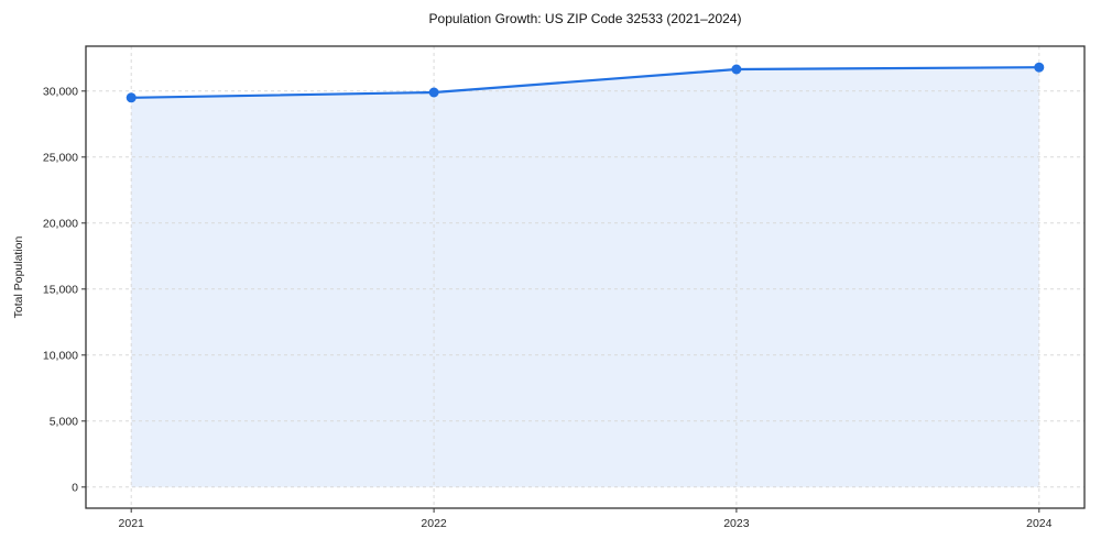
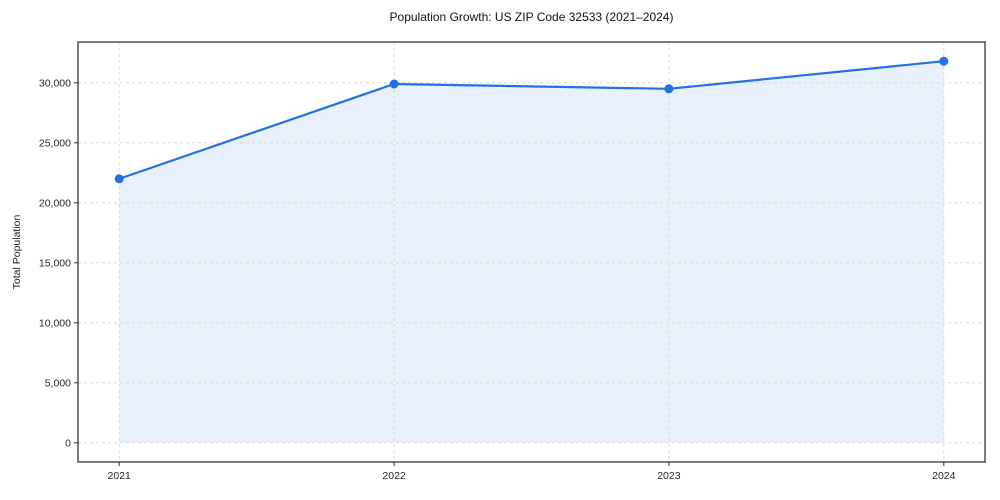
2021: 29500 -> 22000
2023: 31600 -> 29500
